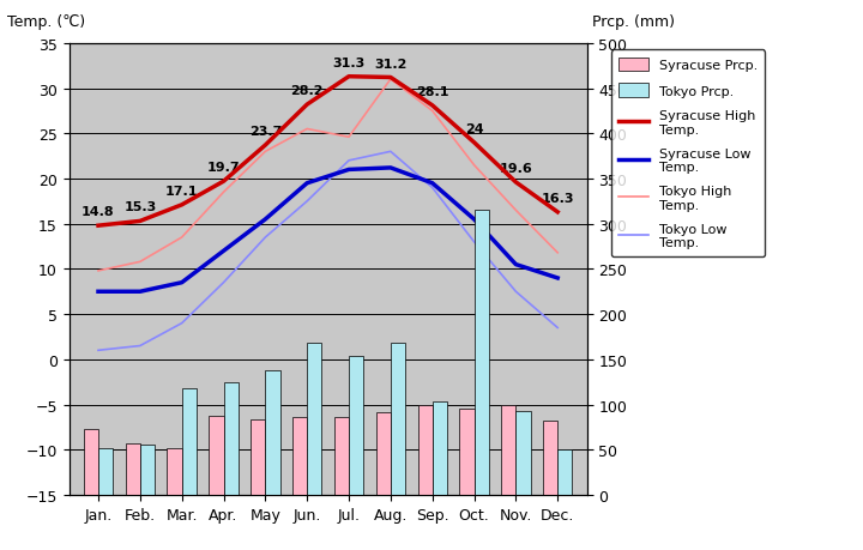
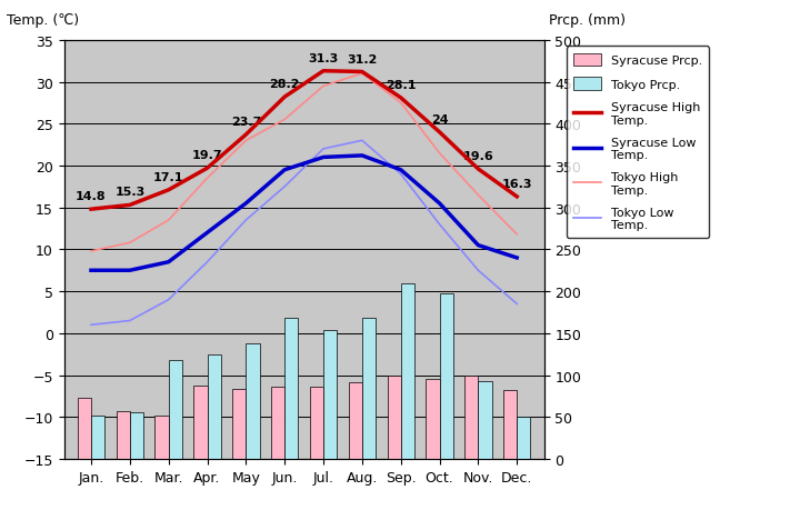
Tokyo High Temp./Jul.: 24.6 -> 29.5
Tokyo Prcp./Sep.: 104 -> 210
Tokyo Prcp./Oct.: 316 -> 197
